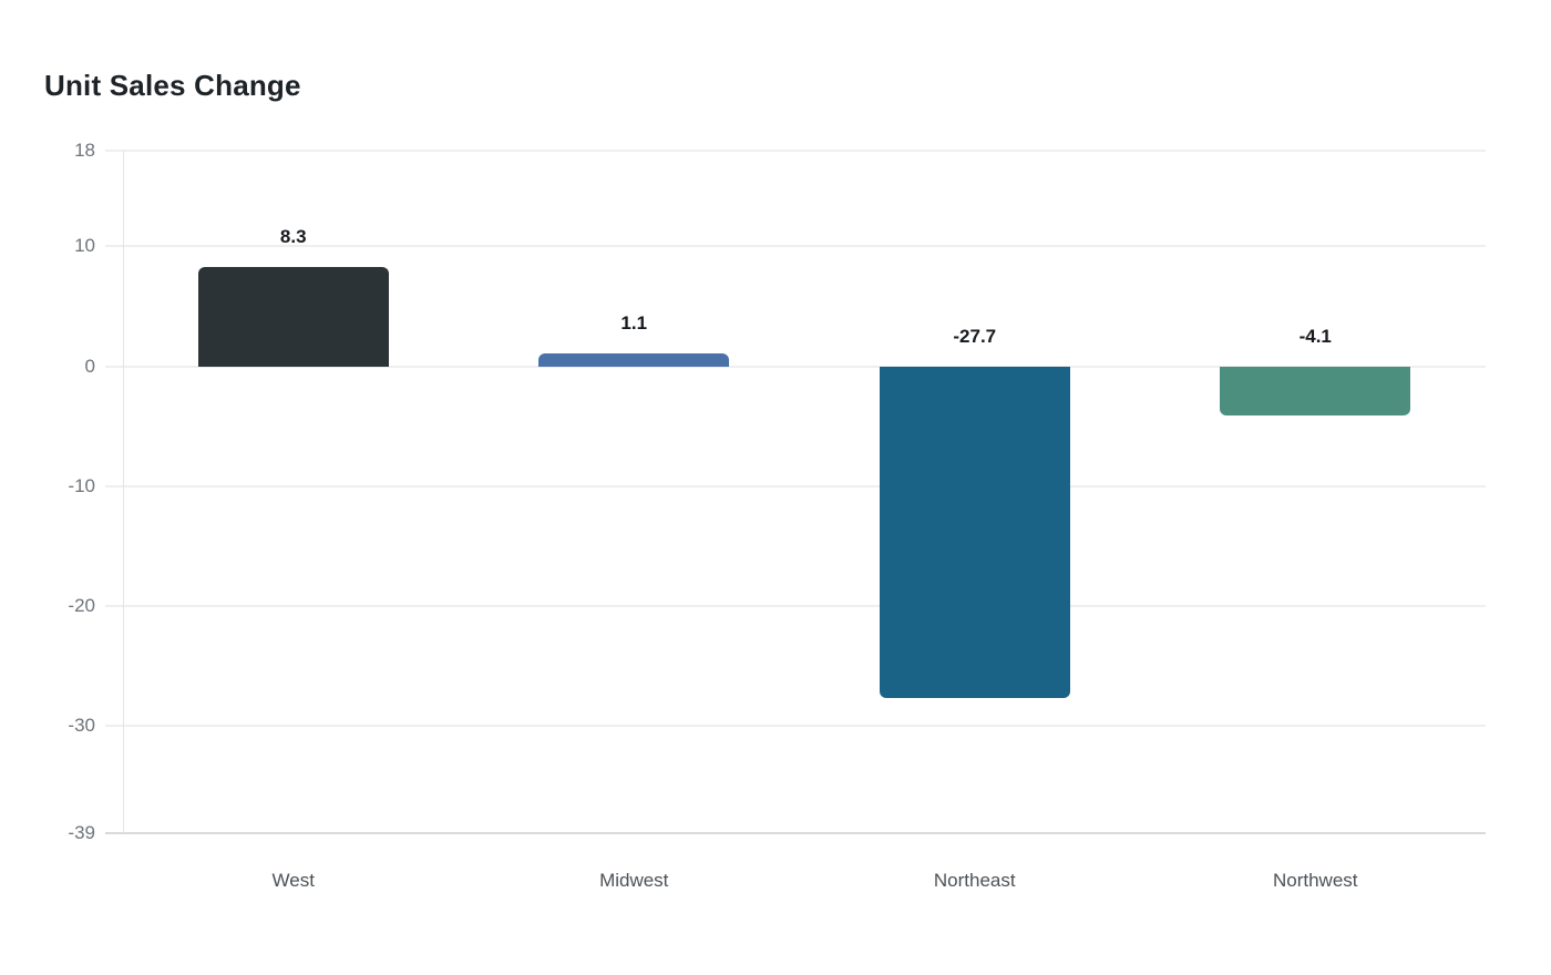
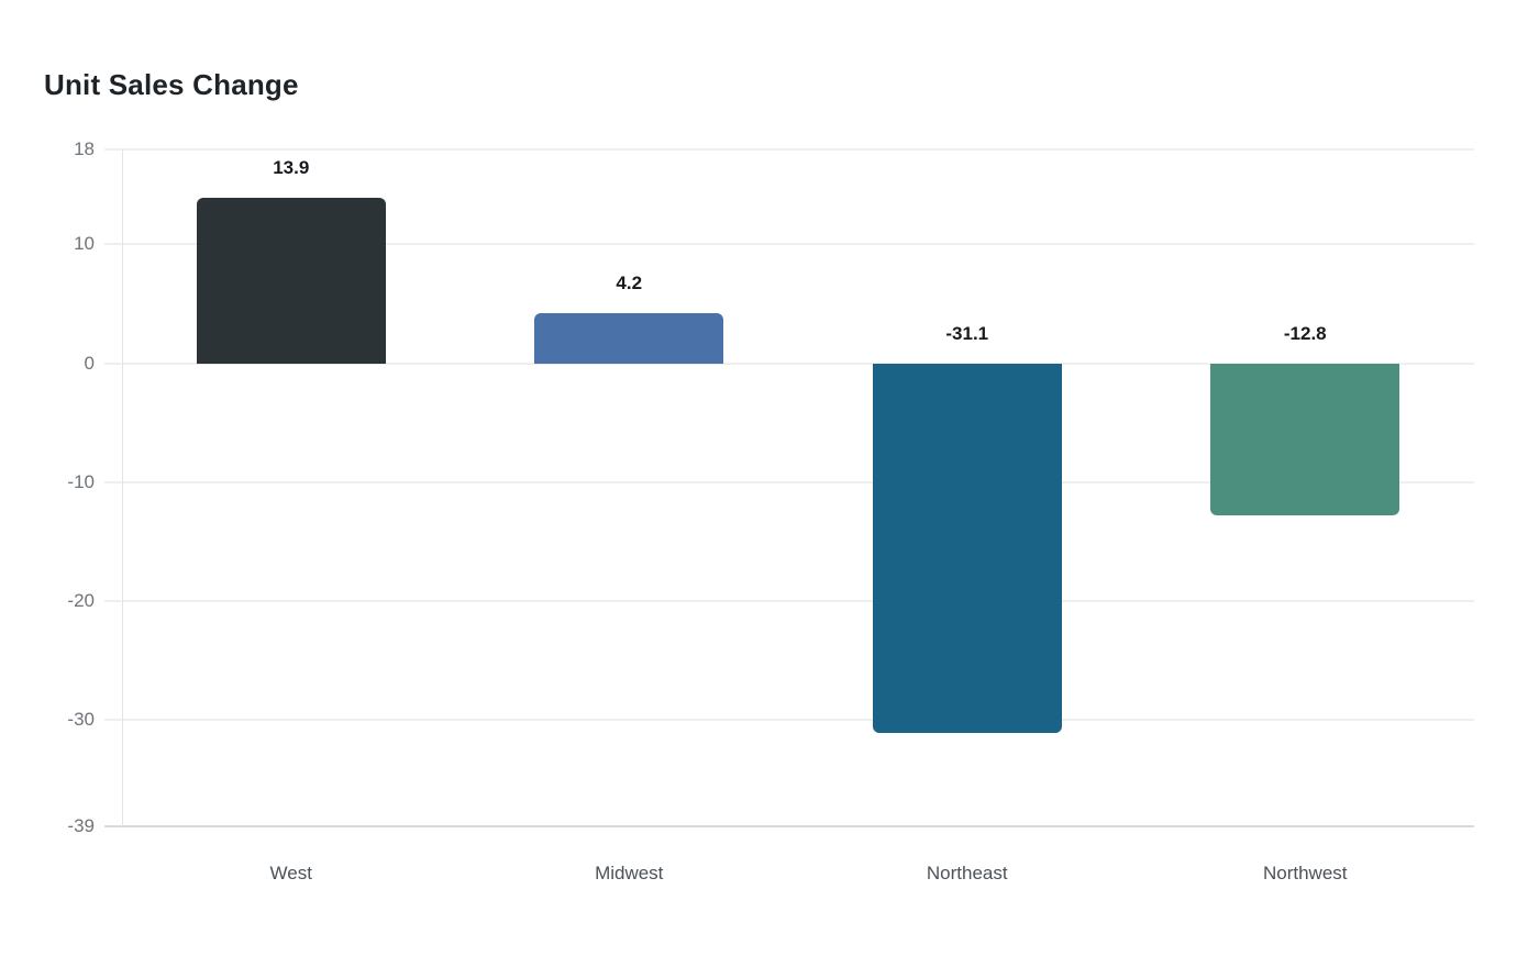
West: 8.3 -> 13.9
Midwest: 1.1 -> 4.2
Northeast: -27.7 -> -31.1
Northwest: -4.1 -> -12.8
